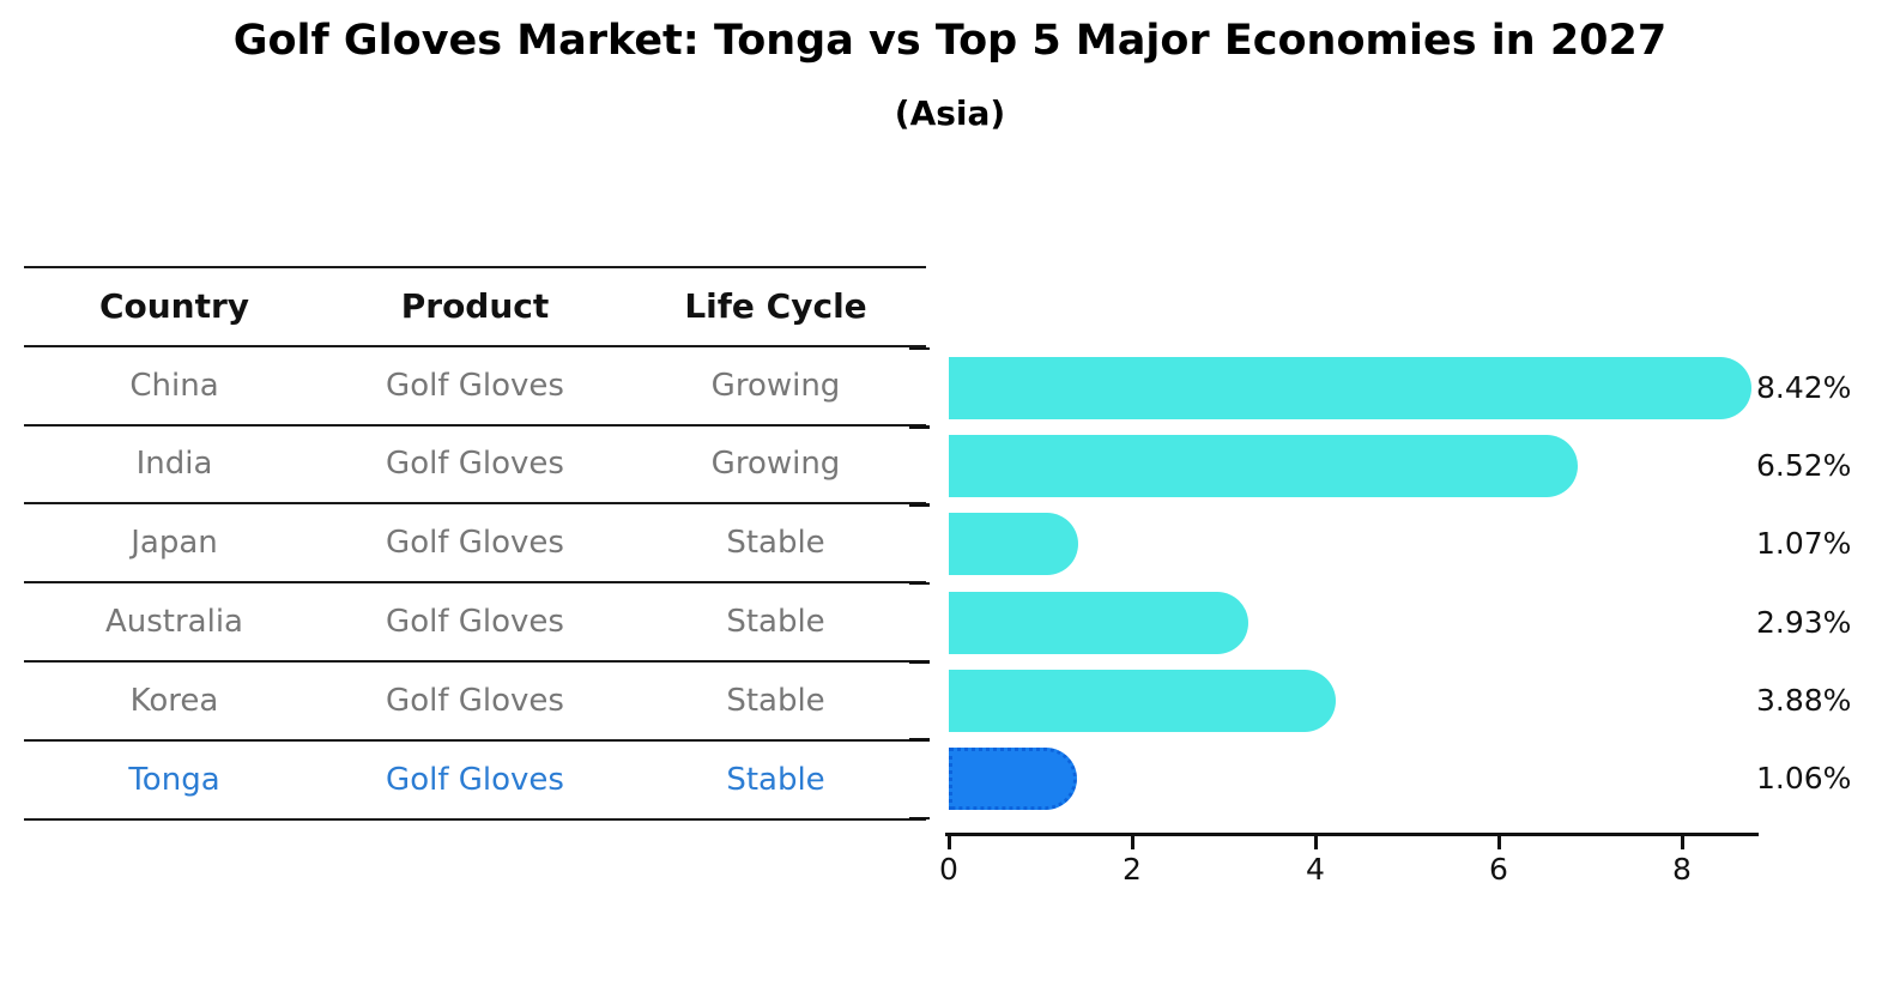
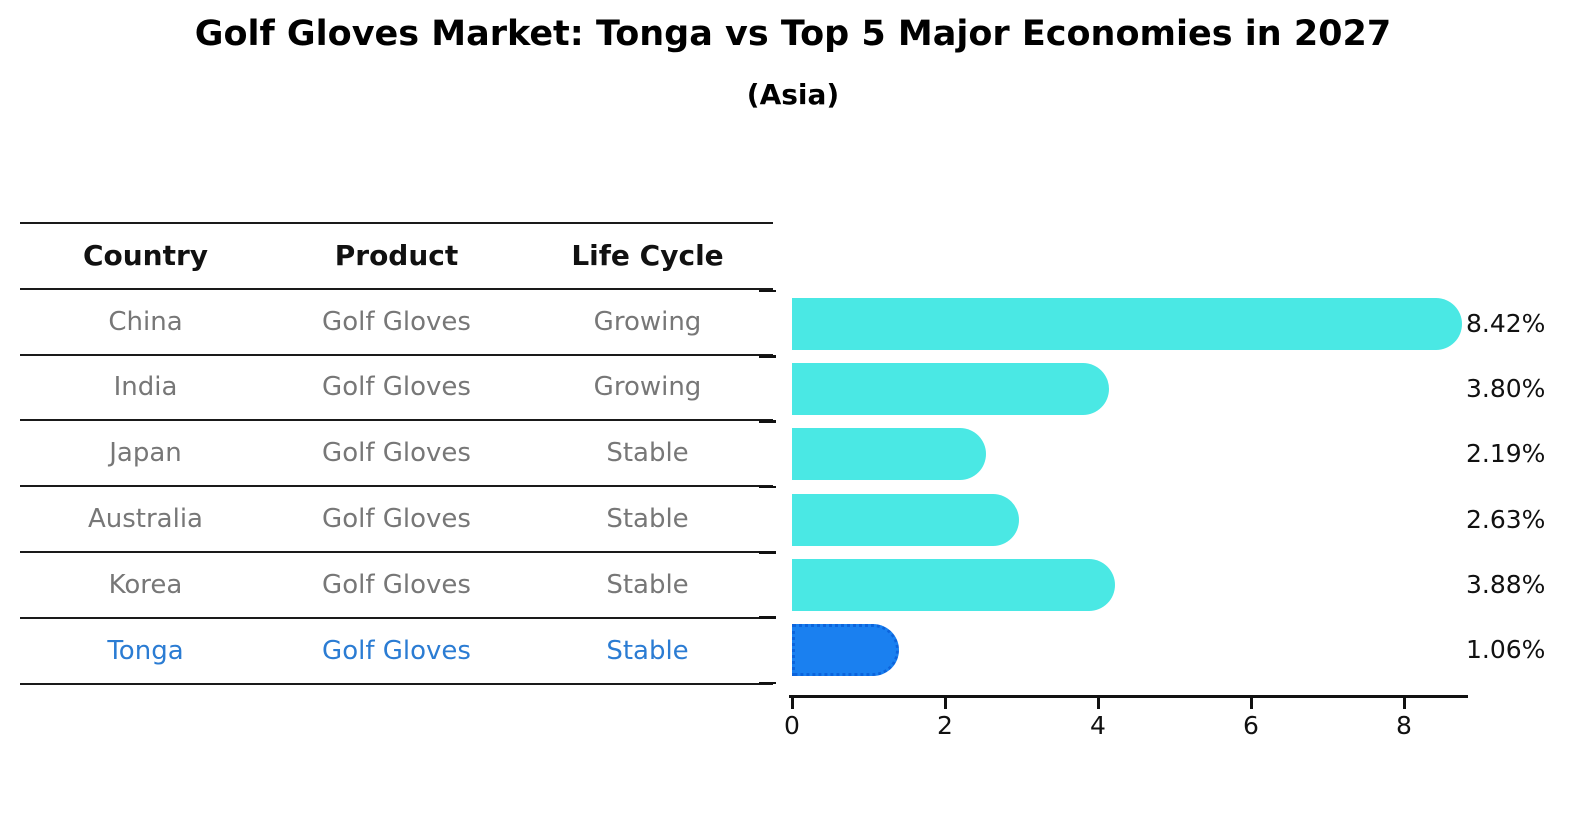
India: 6.52% -> 3.80%
Japan: 1.07% -> 2.19%
Australia: 2.93% -> 2.63%
